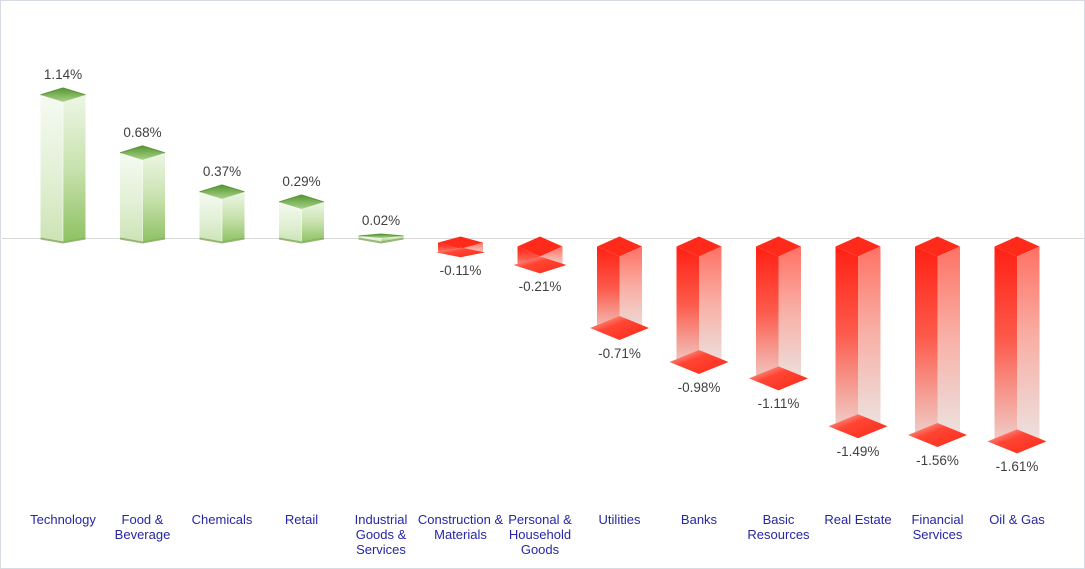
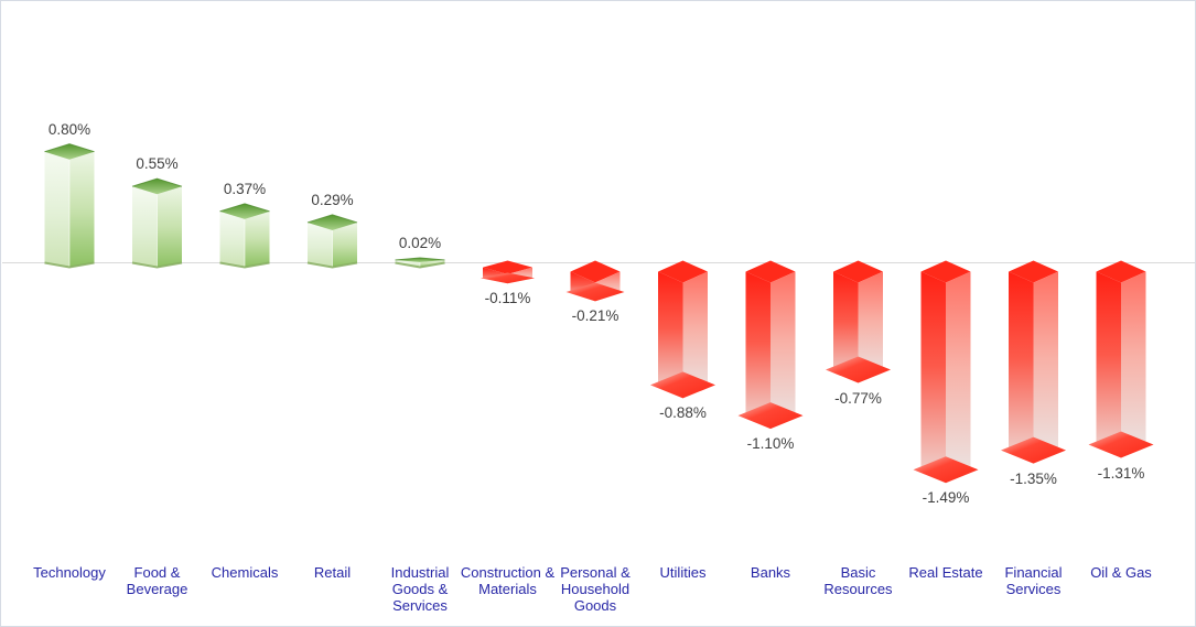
Technology: 1.14% -> 0.80%
Food & Beverage: 0.68% -> 0.55%
Utilities: -0.71% -> -0.88%
Banks: -0.98% -> -1.10%
Basic Resources: -1.11% -> -0.77%
Financial Services: -1.56% -> -1.35%
Oil & Gas: -1.61% -> -1.31%
